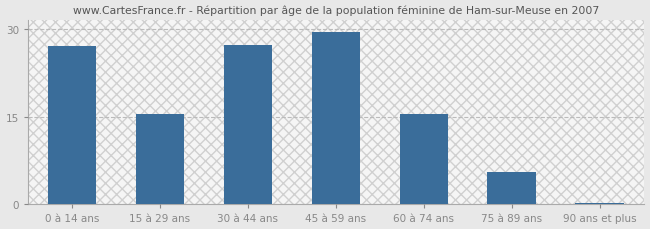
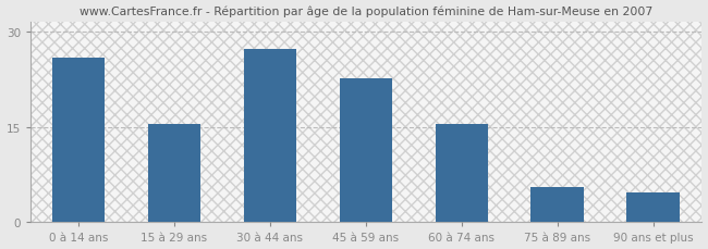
0 à 14 ans: 27.0 -> 25.8
45 à 59 ans: 29.5 -> 22.6
90 ans et plus: 0.3 -> 4.6
